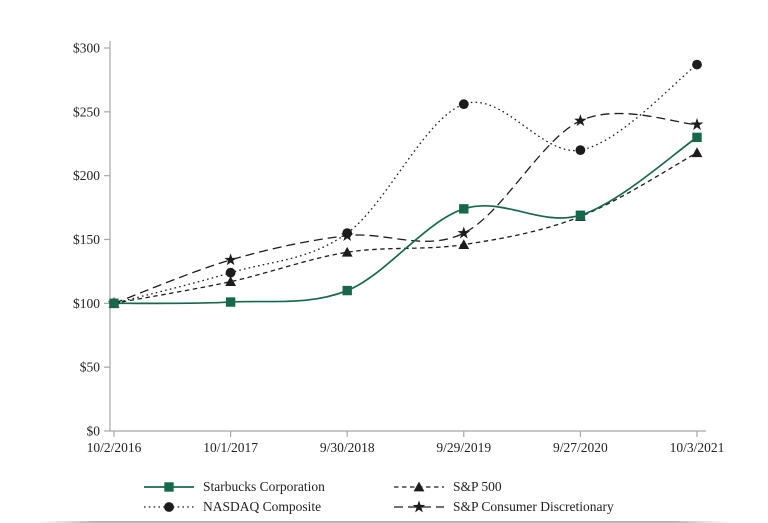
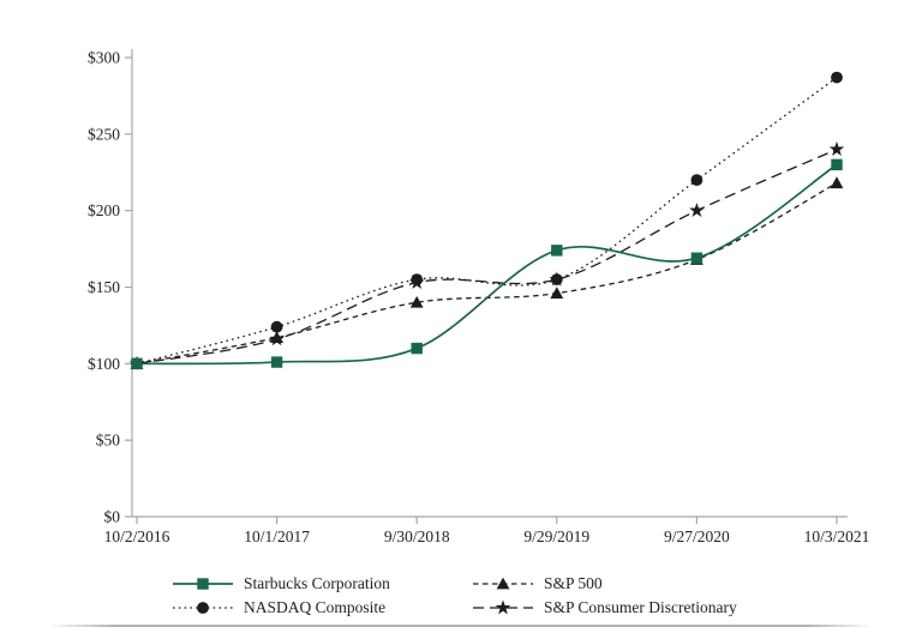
S&P Consumer Discretionary/10/1/2017: $134 -> $116
NASDAQ Composite/9/29/2019: $256 -> $155
S&P Consumer Discretionary/9/27/2020: $243 -> $200
